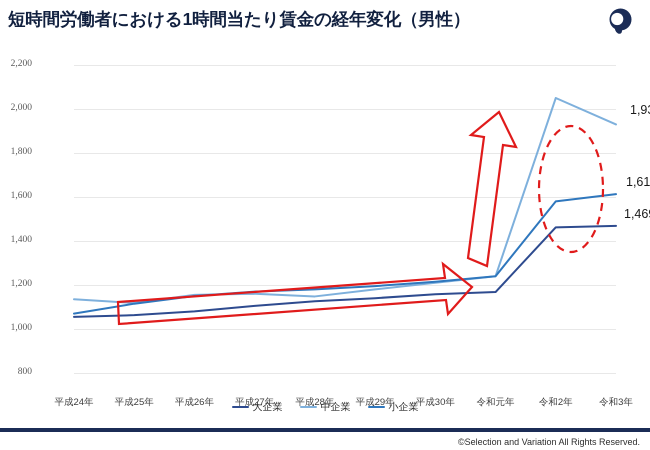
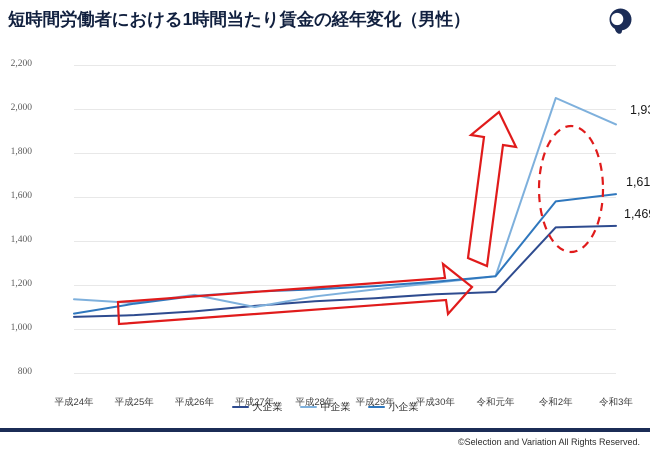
中企業/平成27年: 1160 -> 1100
